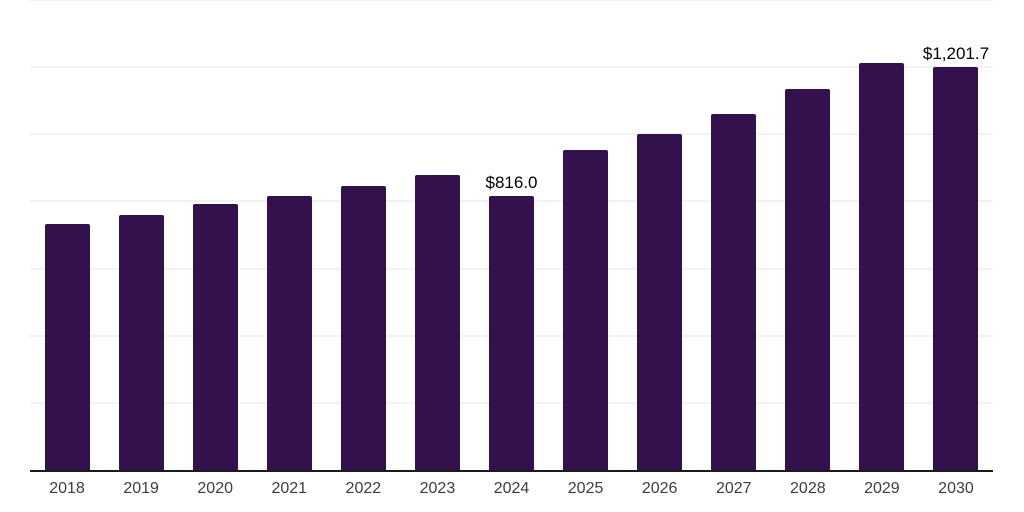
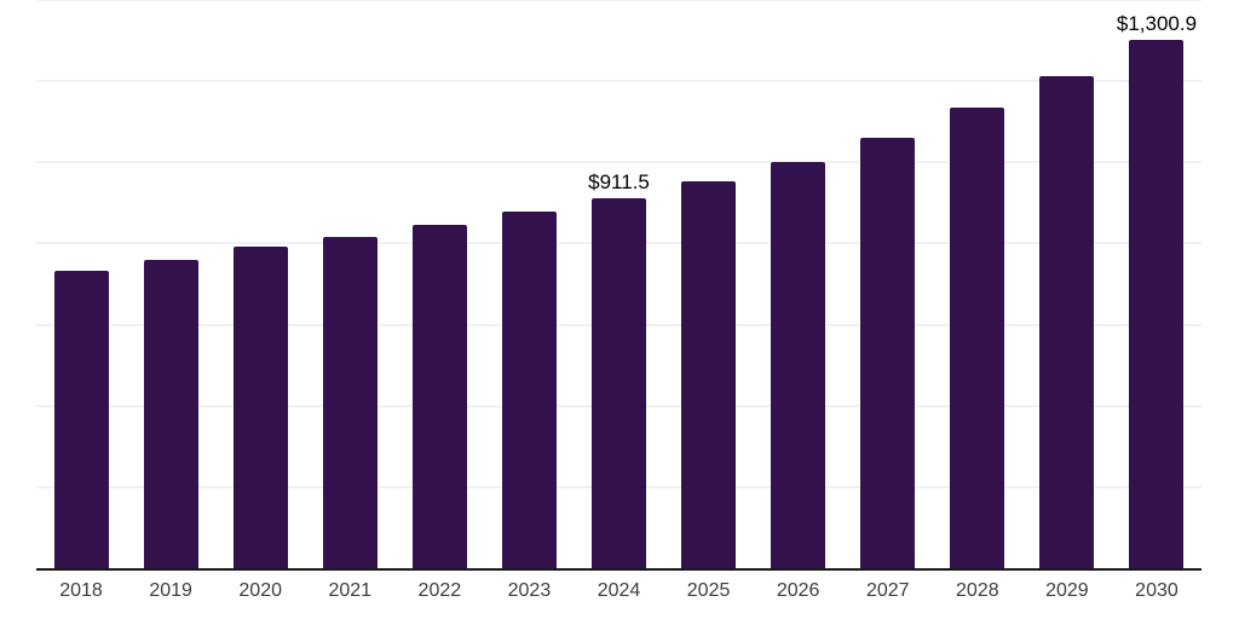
2024: $816.0 -> $911.5
2030: $1,201.7 -> $1,300.9
